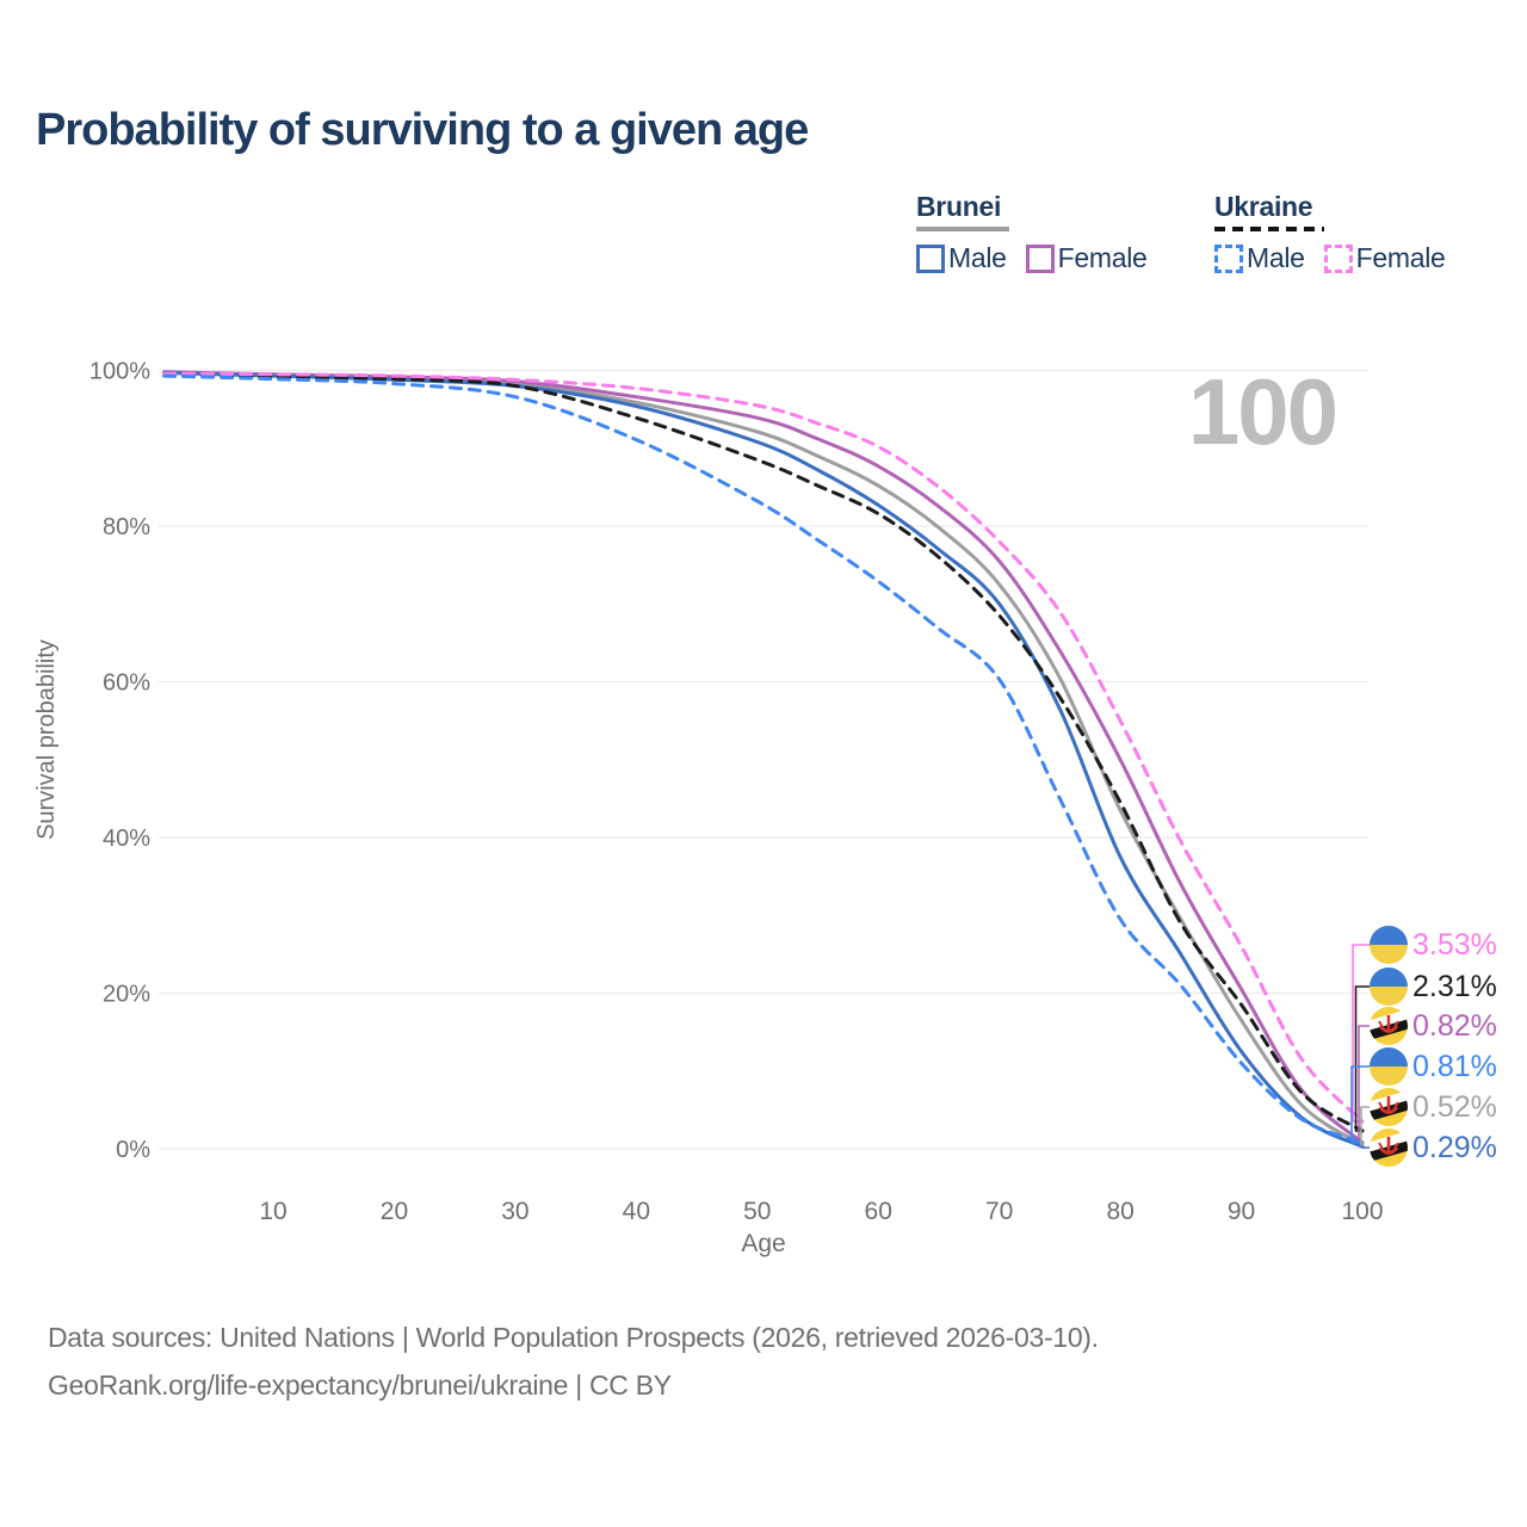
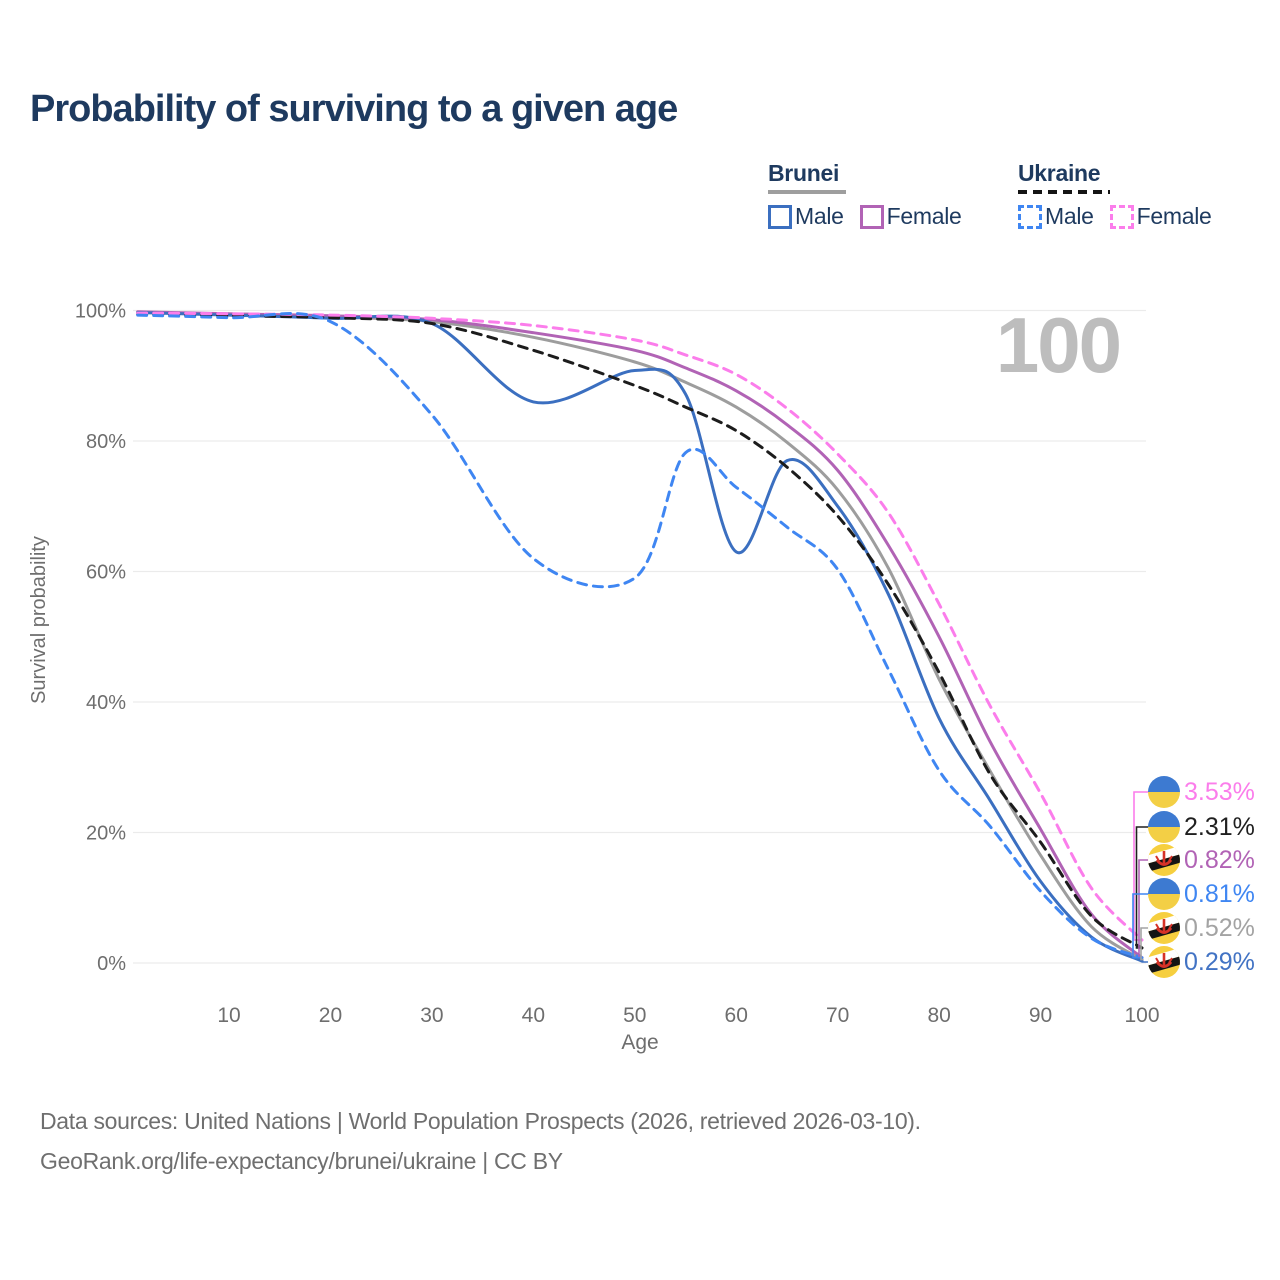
Ukraine Male/30: 97% -> 84%
Brunei Male/40: 95% -> 86%
Ukraine Male/40: 91% -> 62%
Ukraine Male/50: 83% -> 59%
Brunei Male/60: 83% -> 63%
